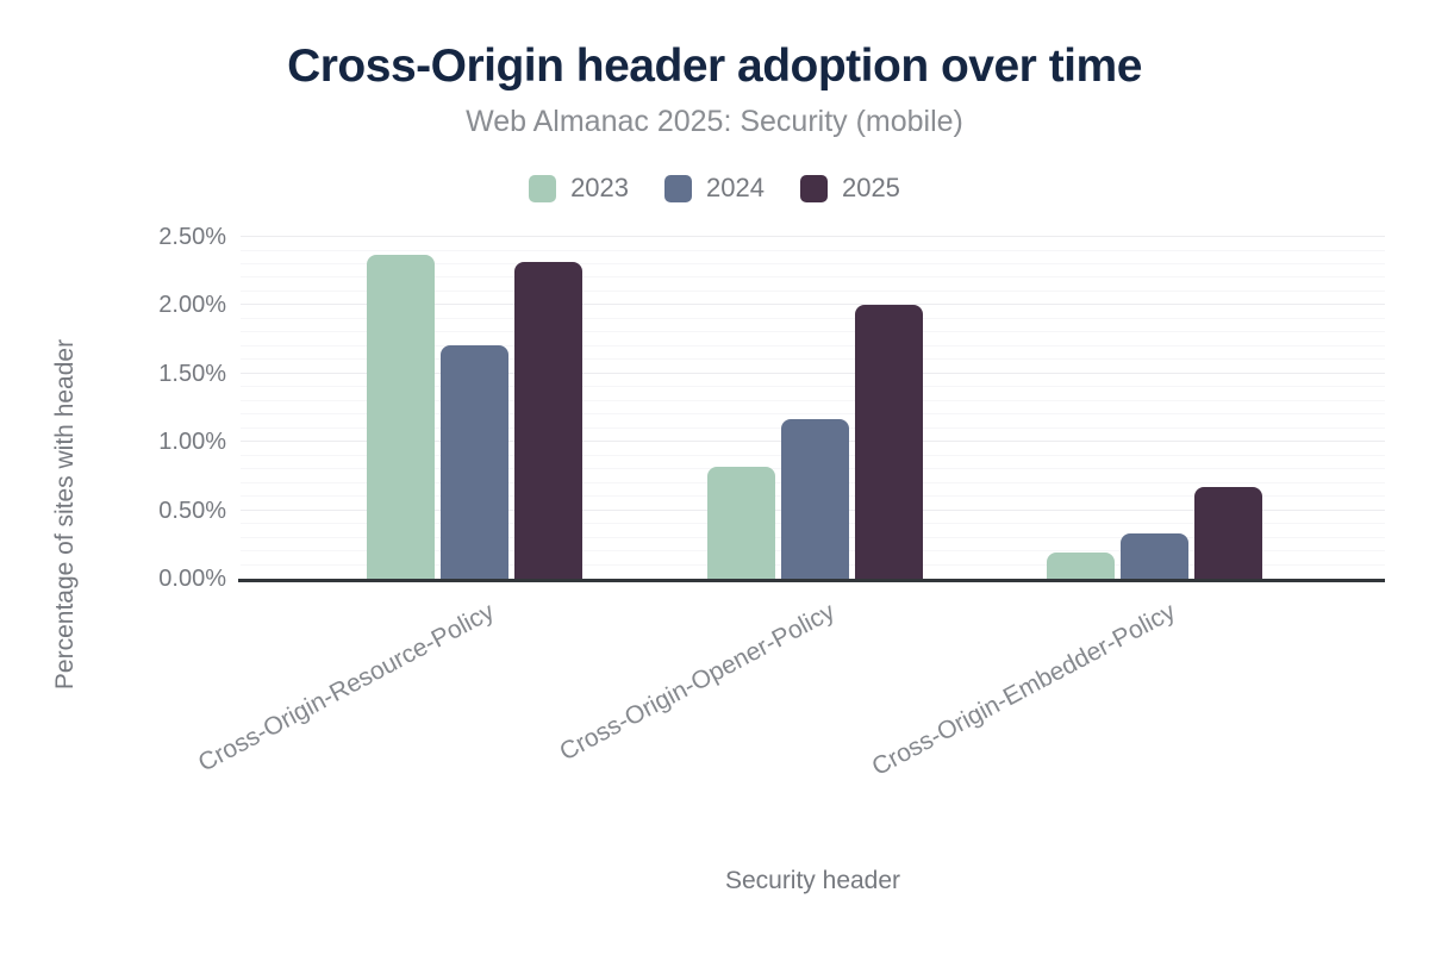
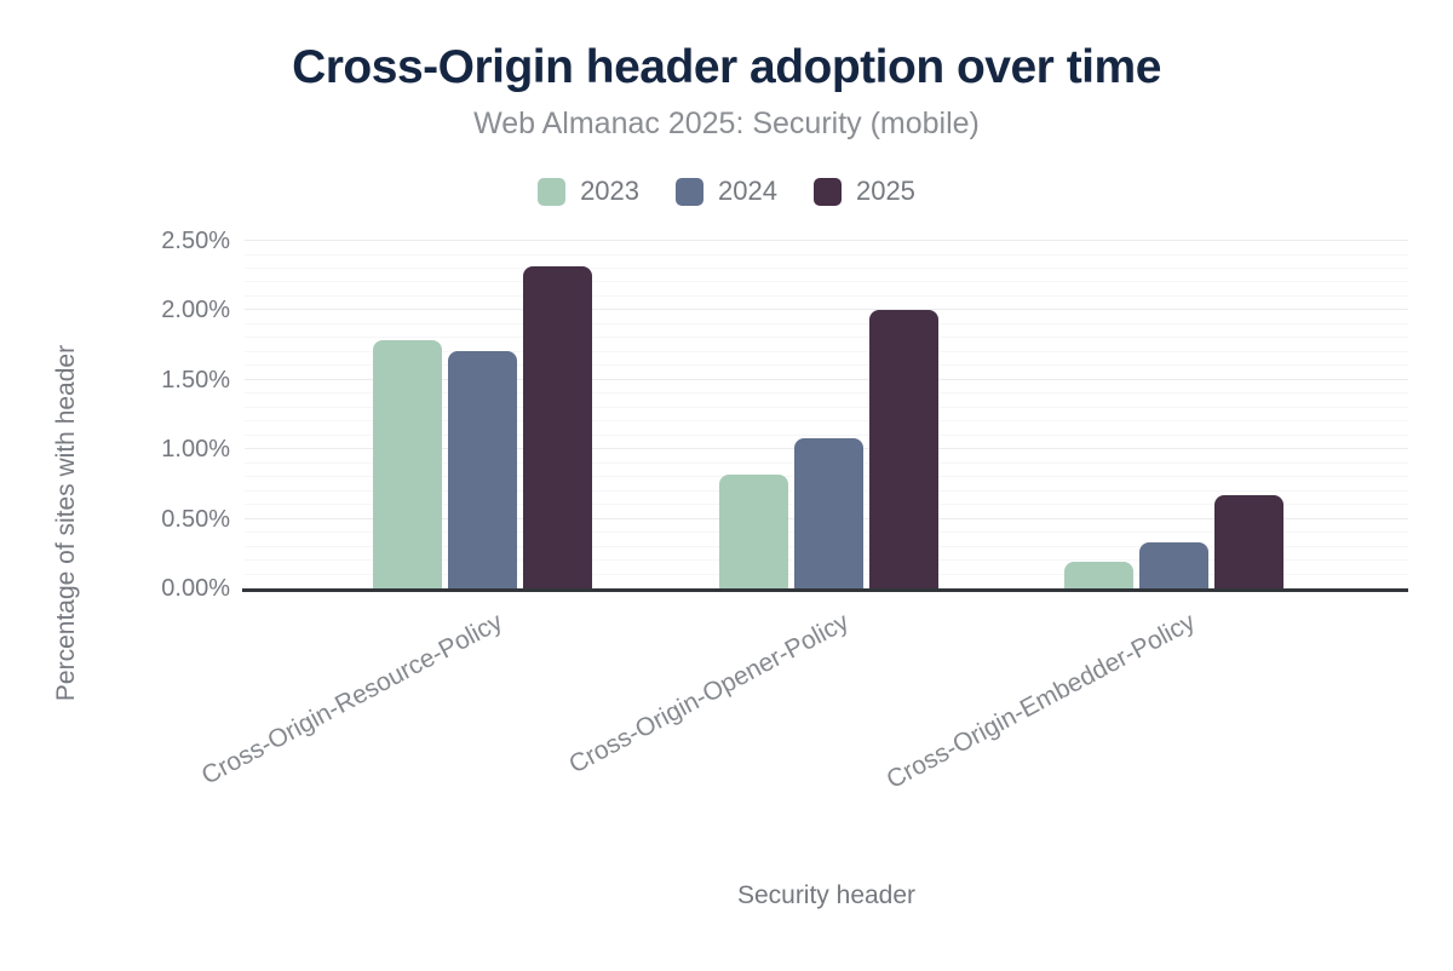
2023/Cross-Origin-Resource-Policy: 2.37% -> 1.79%
2024/Cross-Origin-Opener-Policy: 1.17% -> 1.08%
